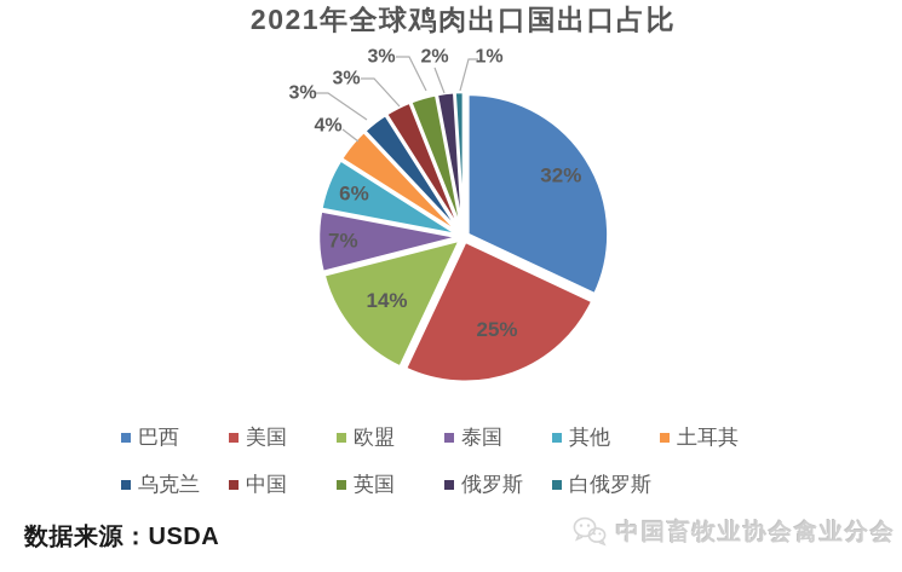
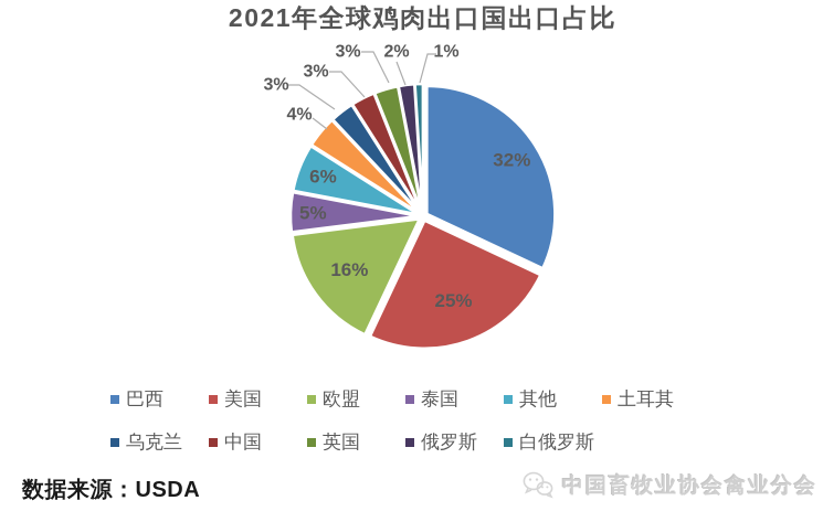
欧盟: 14% -> 16%
泰国: 7% -> 5%
